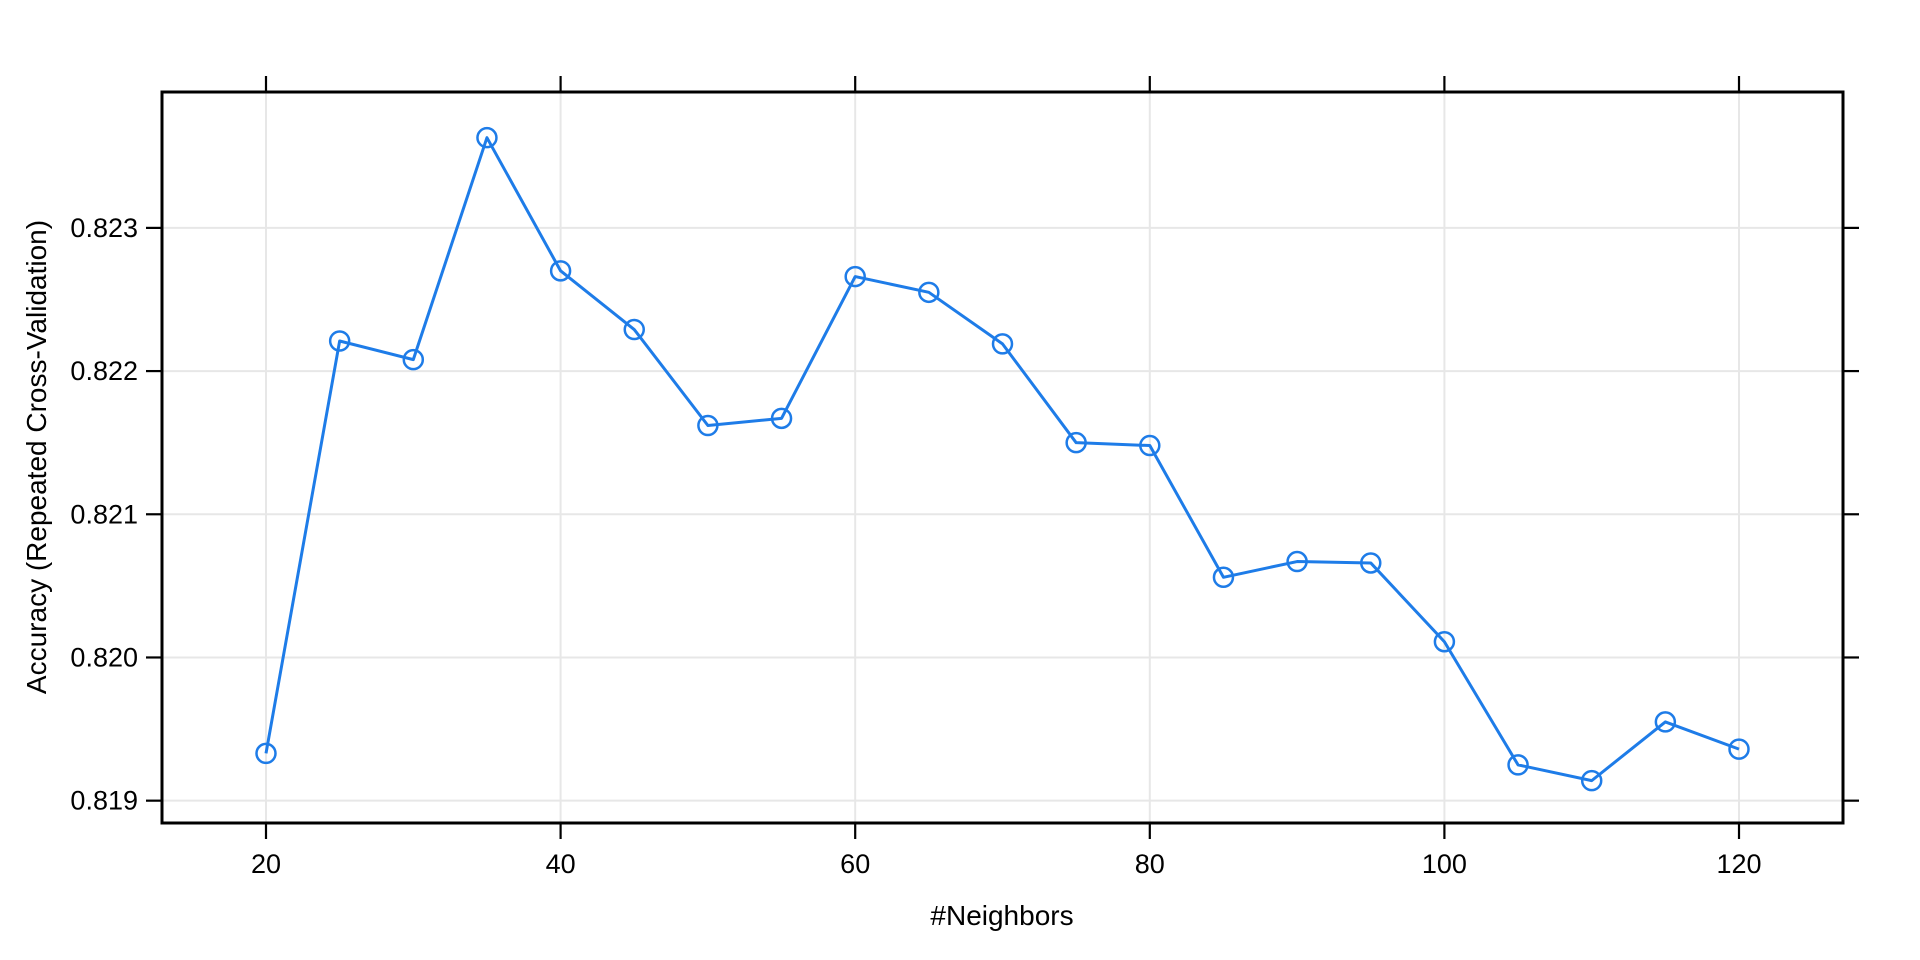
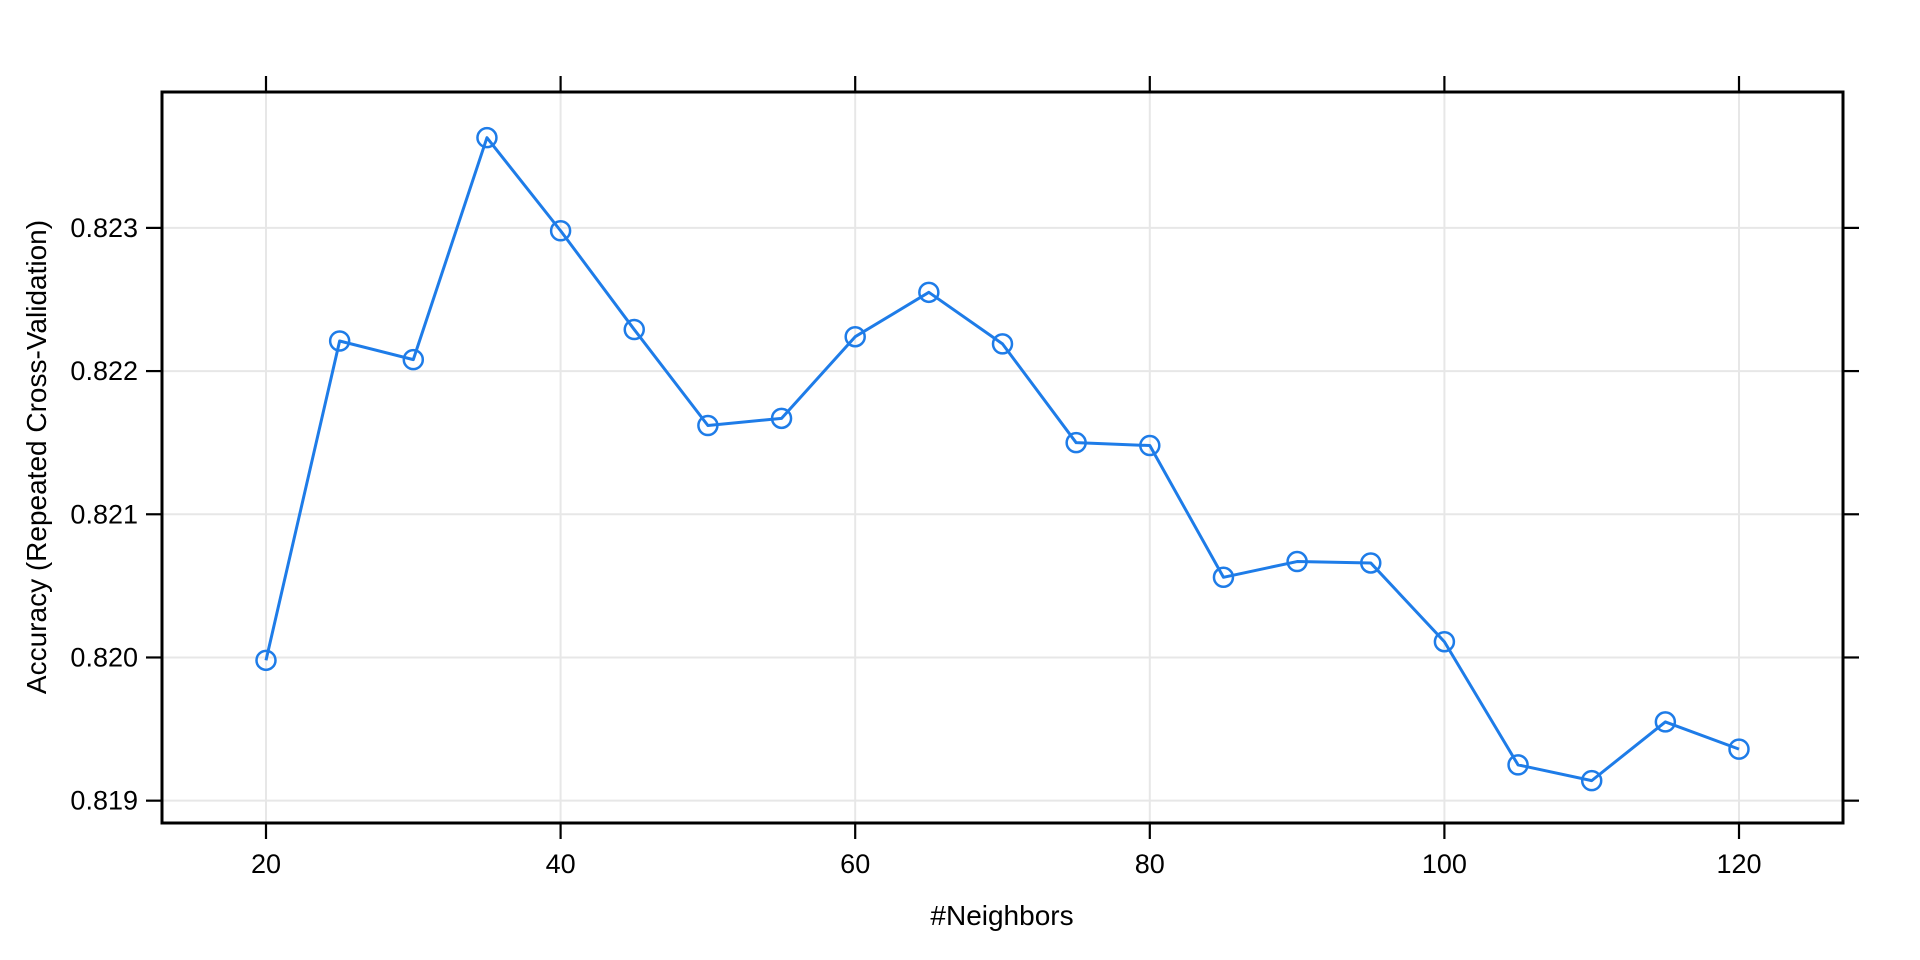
20: 0.81933 -> 0.81998
40: 0.82270 -> 0.82298
60: 0.82266 -> 0.82224
